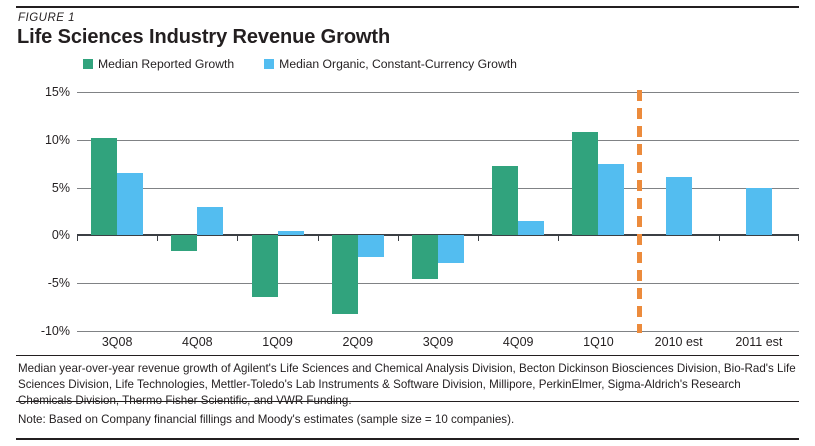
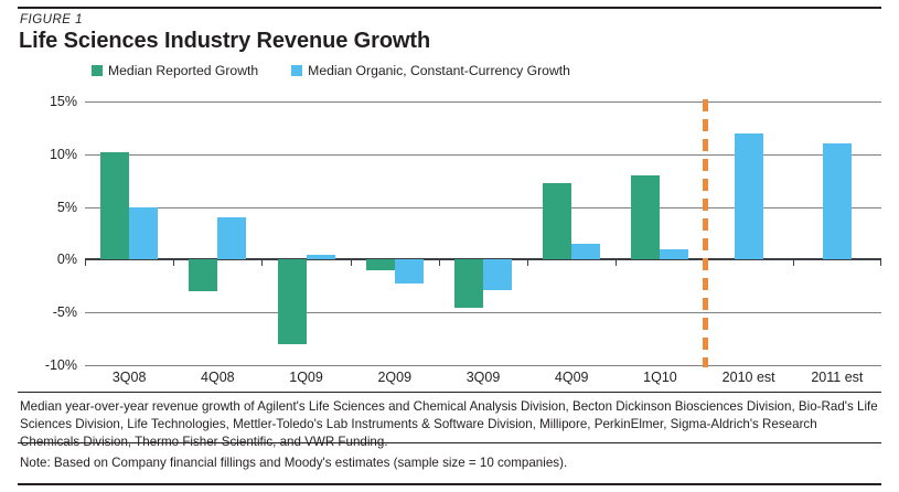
Median Organic, Constant-Currency Growth/3Q08: 6% -> 5%
Median Reported Growth/4Q08: -2% -> -3%
Median Organic, Constant-Currency Growth/4Q08: 3% -> 4%
Median Reported Growth/1Q09: -6% -> -8%
Median Reported Growth/2Q09: -8% -> -1%
Median Reported Growth/1Q10: 11% -> 8%
Median Organic, Constant-Currency Growth/1Q10: 8% -> 1%
Median Organic, Constant-Currency Growth/2010 est: 6% -> 12%
Median Organic, Constant-Currency Growth/2011 est: 5% -> 11%
